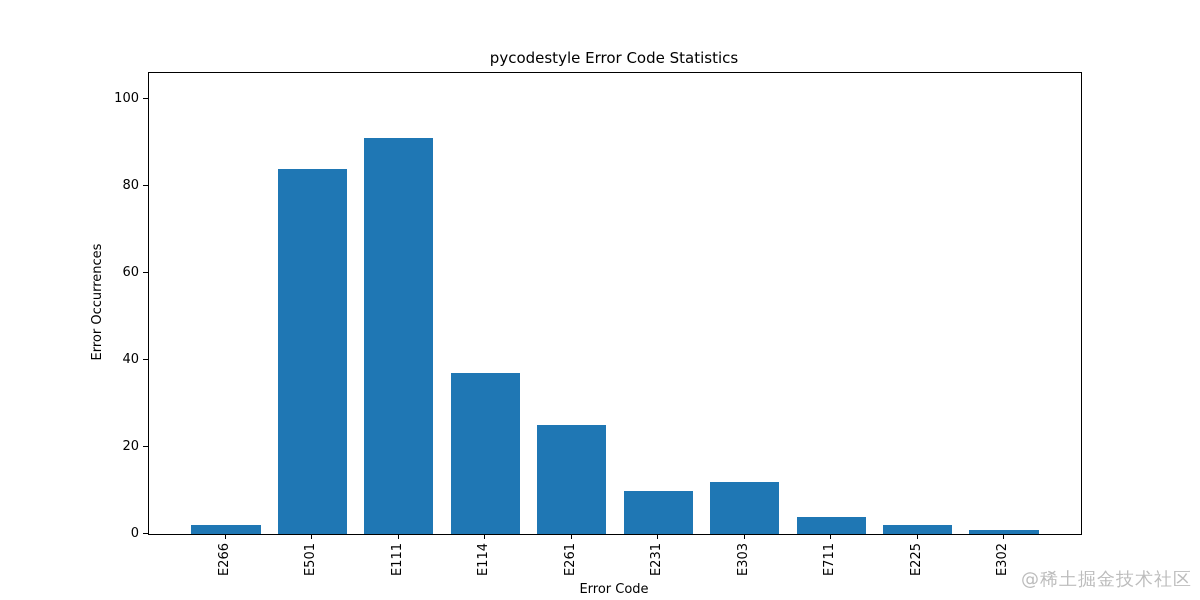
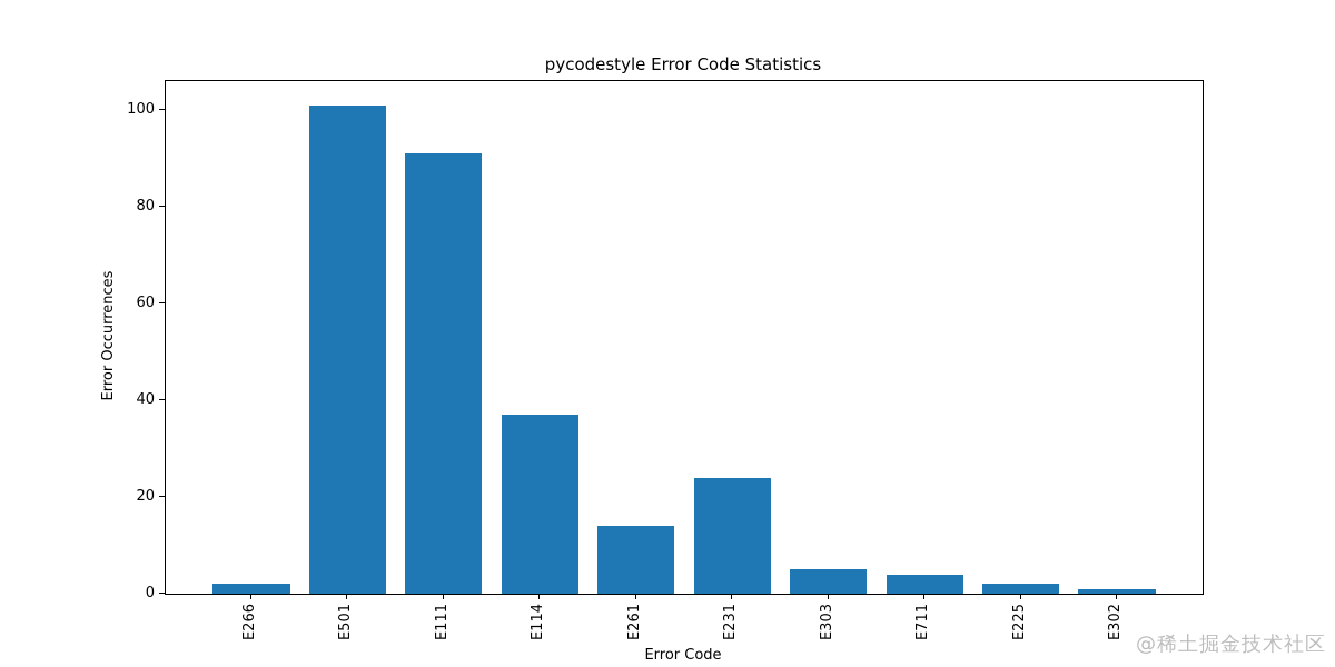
E501: 84 -> 101
E261: 25 -> 14
E231: 10 -> 24
E303: 12 -> 5
